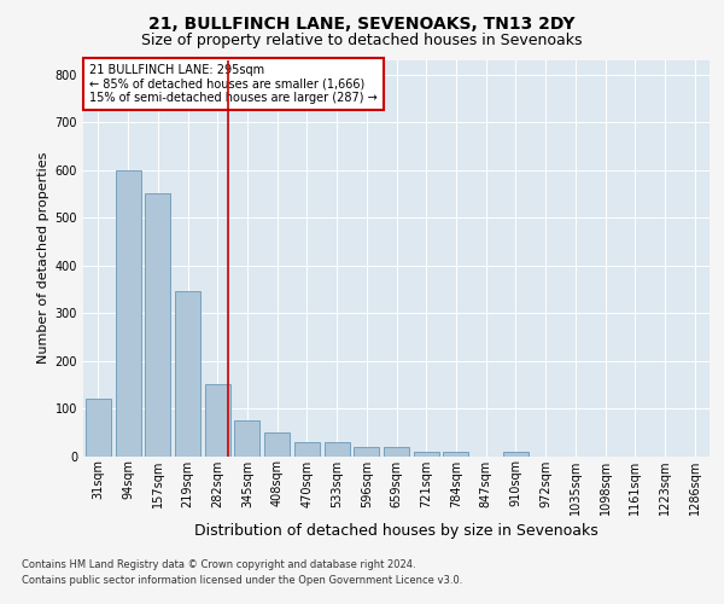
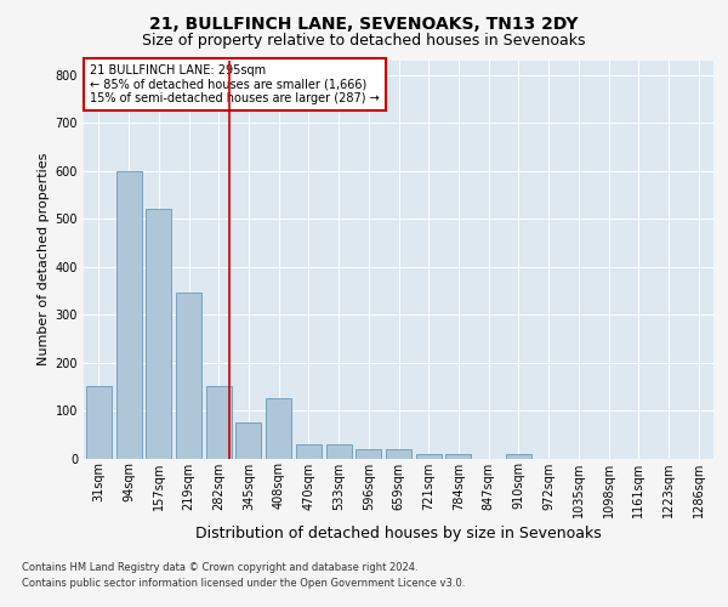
31sqm: 120 -> 150
157sqm: 550 -> 520
408sqm: 50 -> 125
